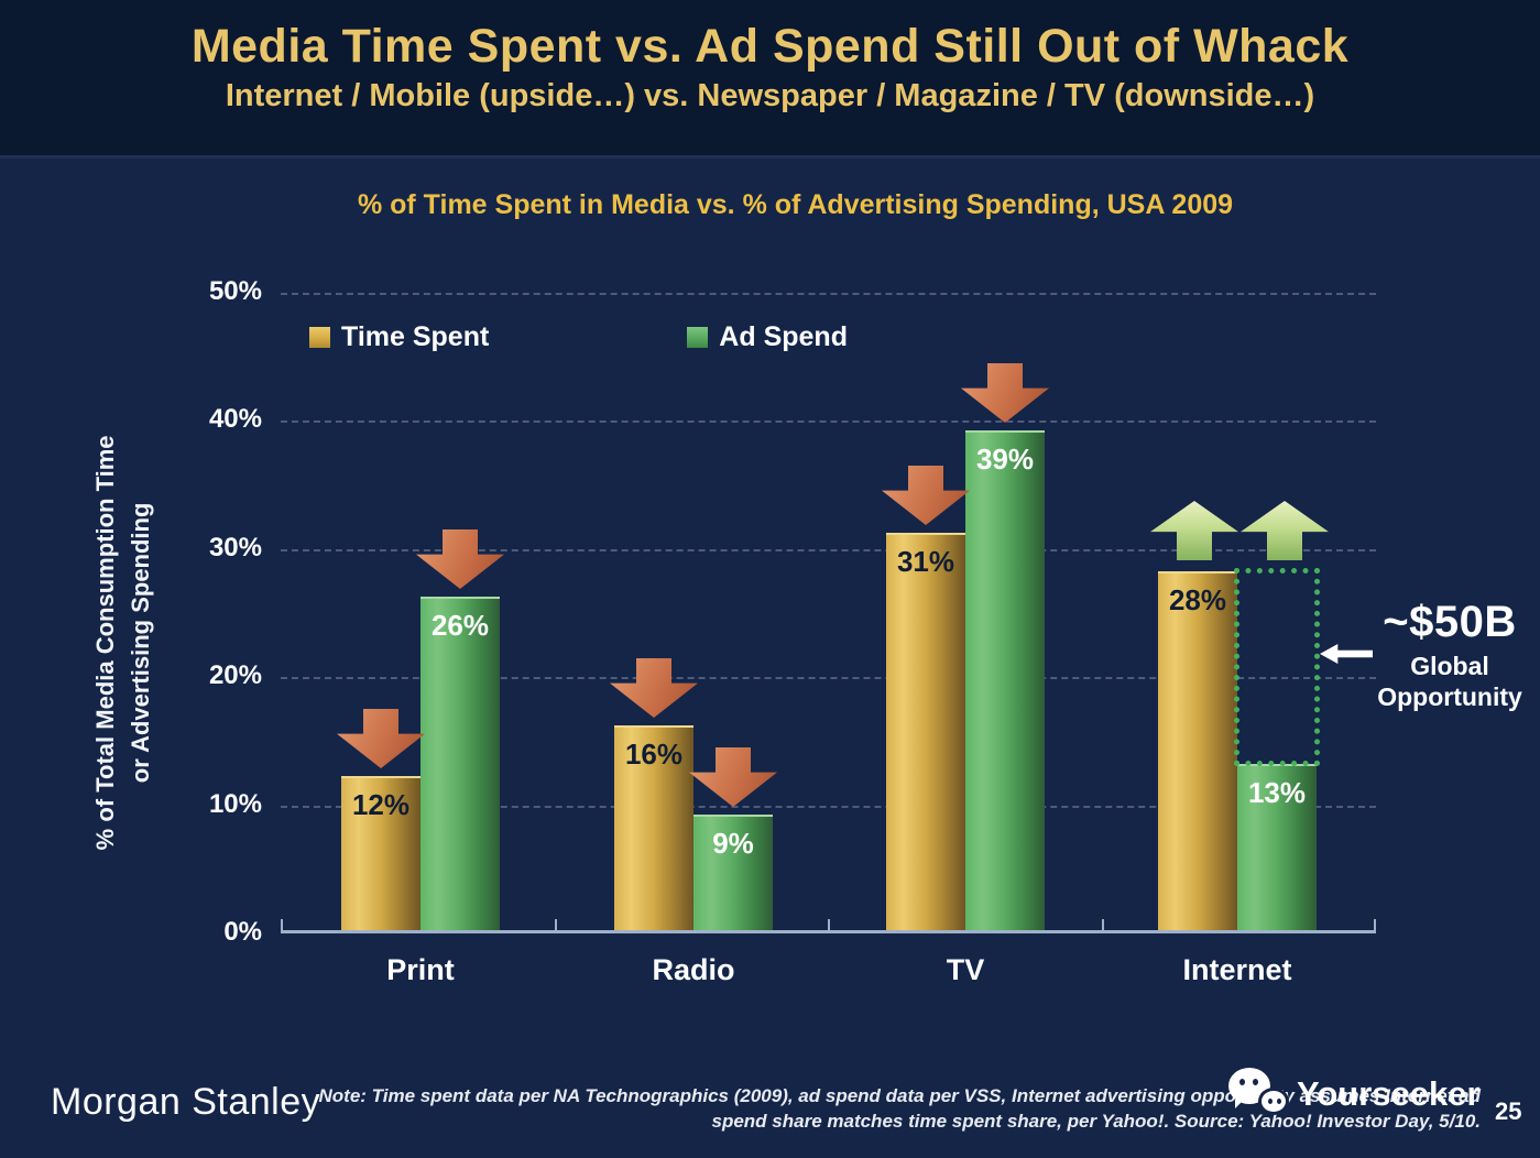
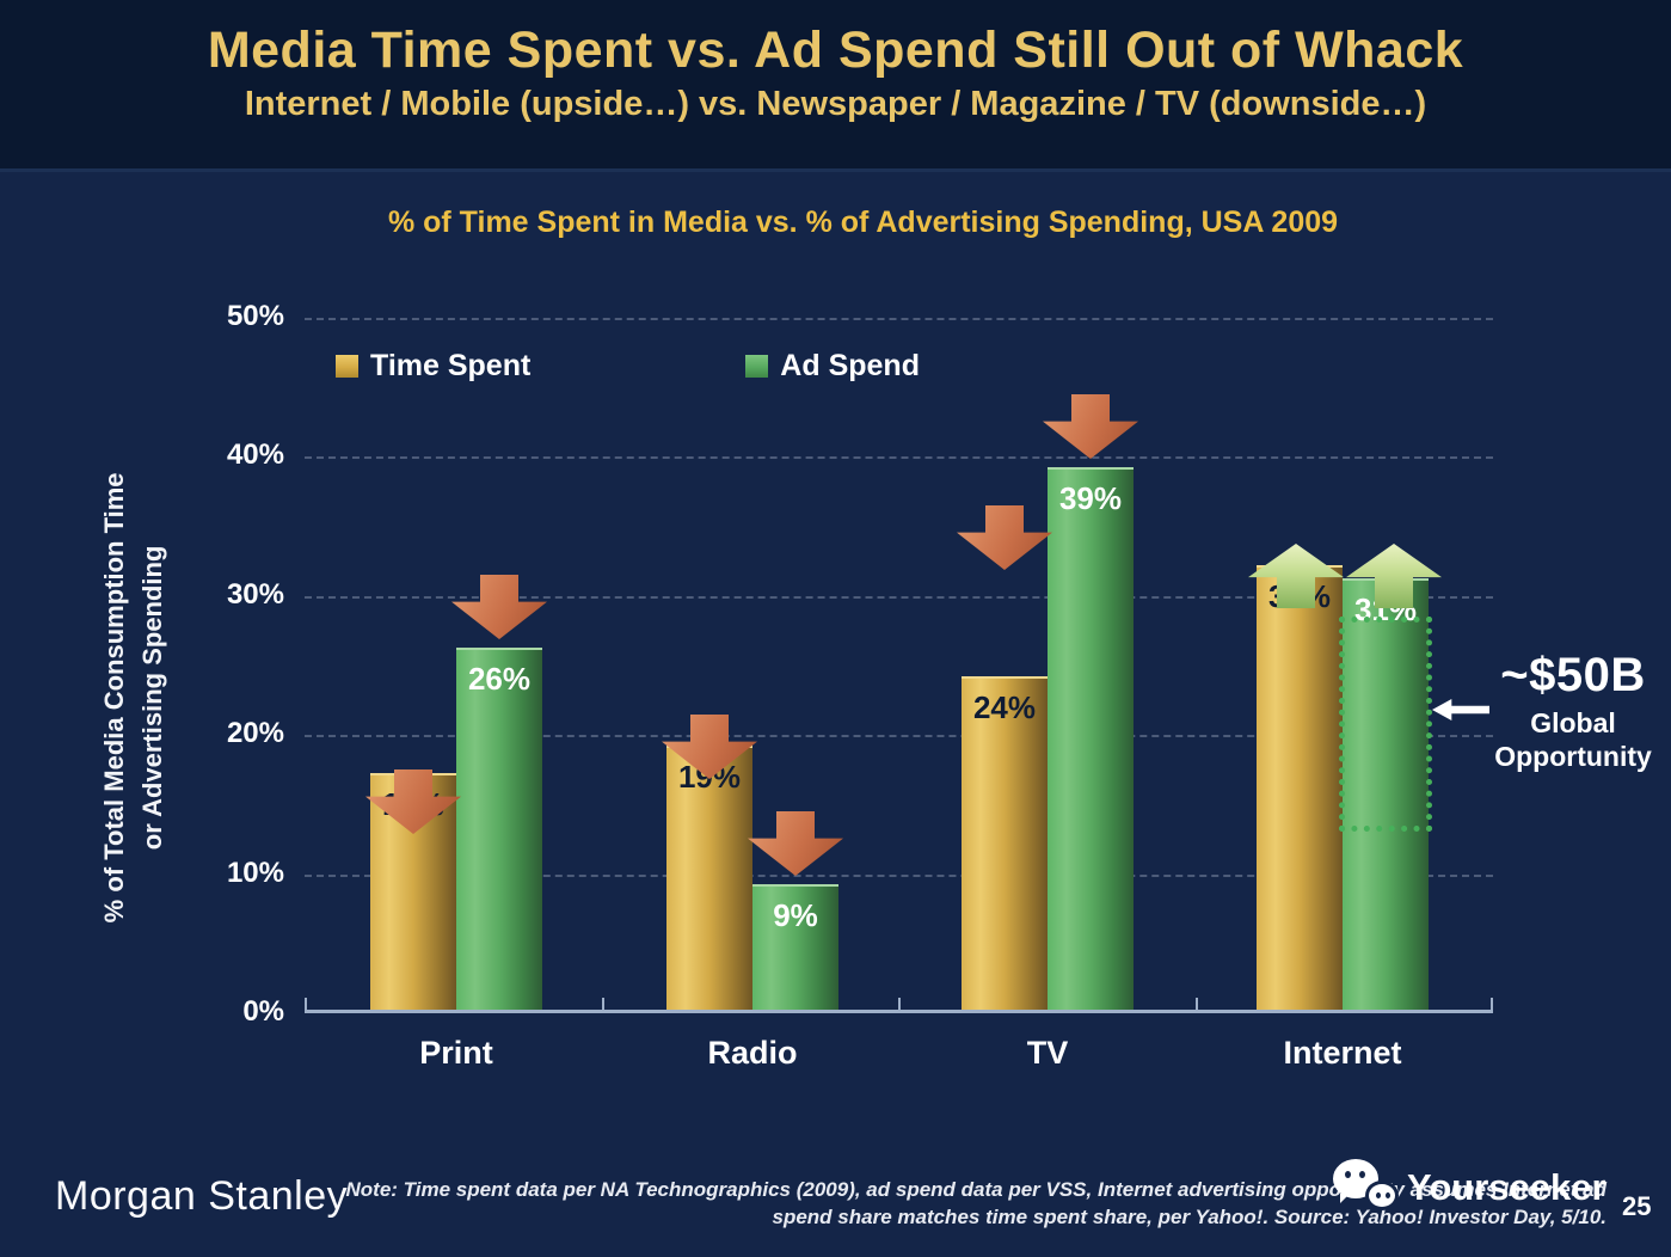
Time Spent/Print: 12% -> 17%
Time Spent/Radio: 16% -> 19%
Time Spent/TV: 31% -> 24%
Time Spent/Internet: 28% -> 32%
Ad Spend/Internet: 13% -> 31%
